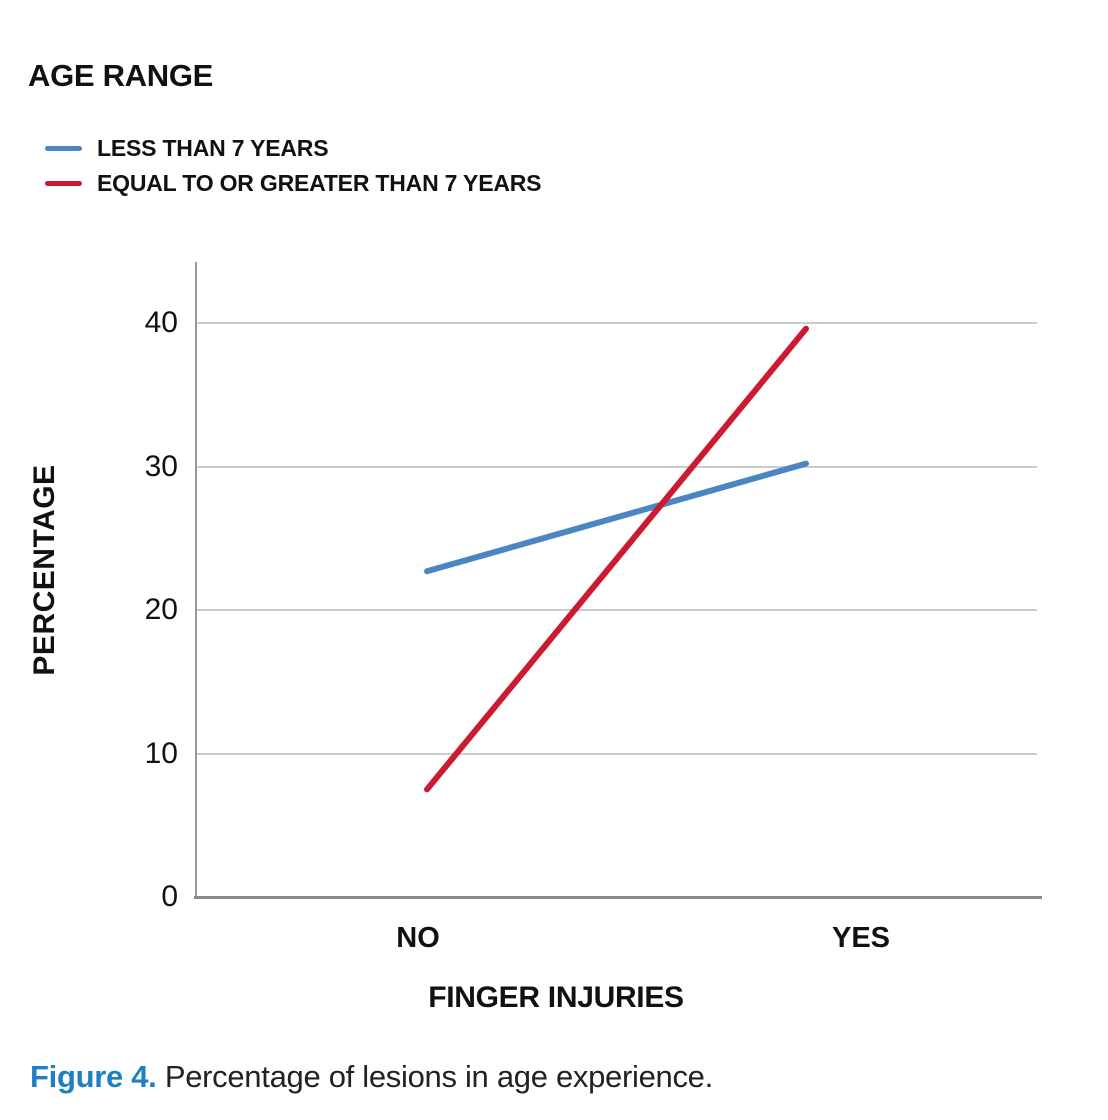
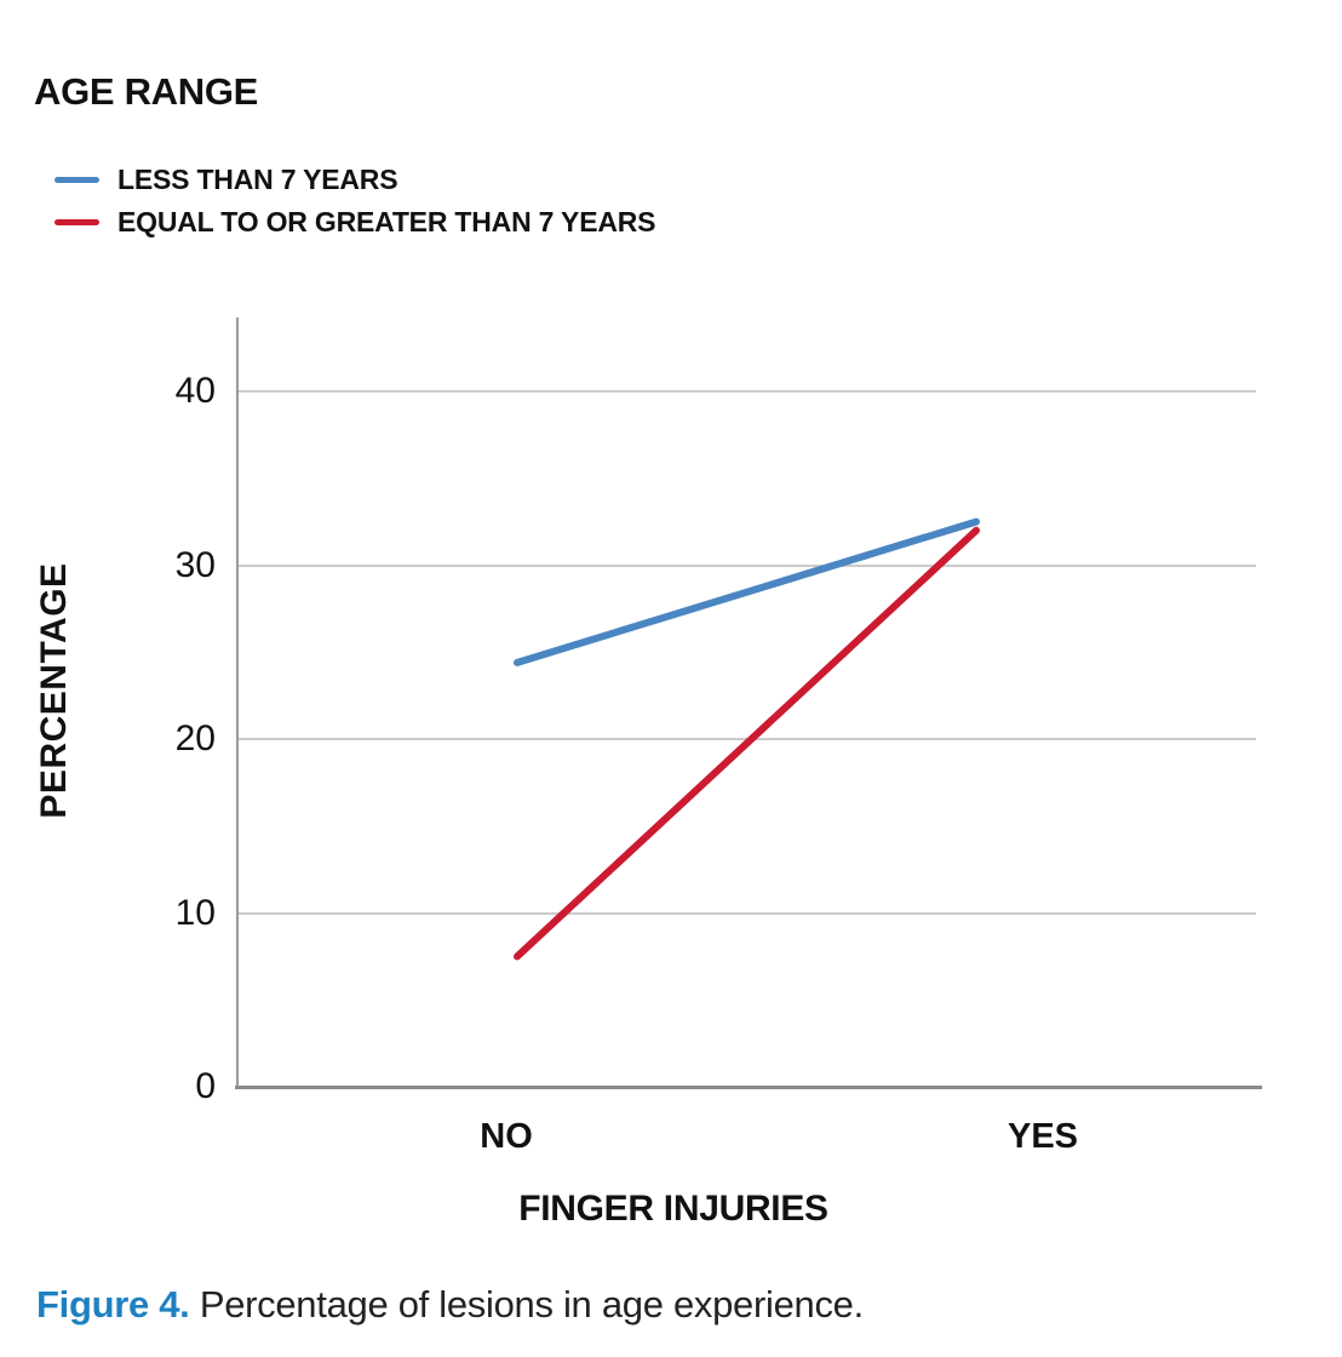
LESS THAN 7 YEARS/NO: 22.7 -> 24.4
LESS THAN 7 YEARS/YES: 30.2 -> 32.5
EQUAL TO OR GREATER THAN 7 YEARS/YES: 39.6 -> 32.0
